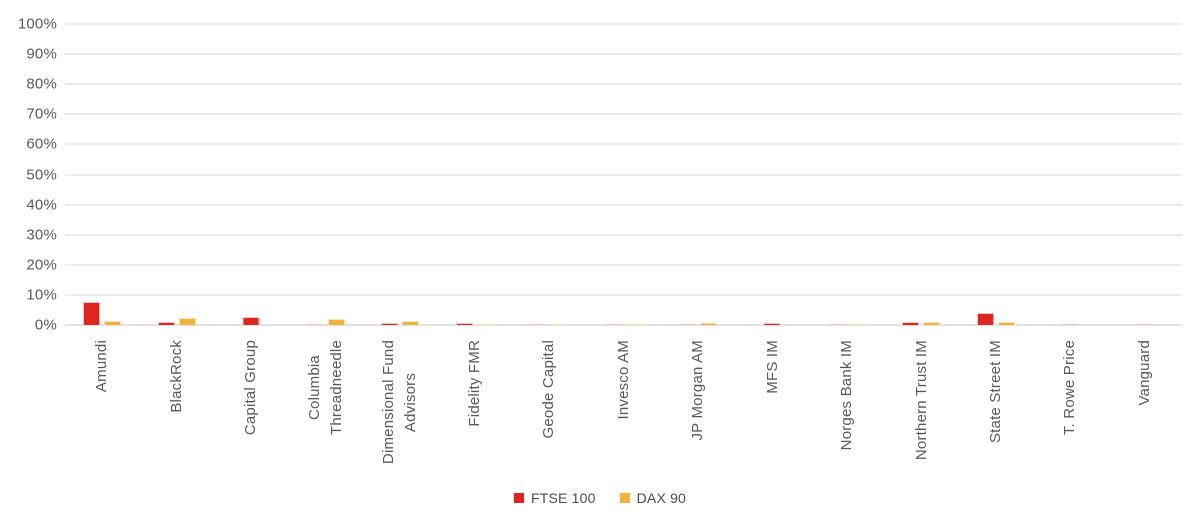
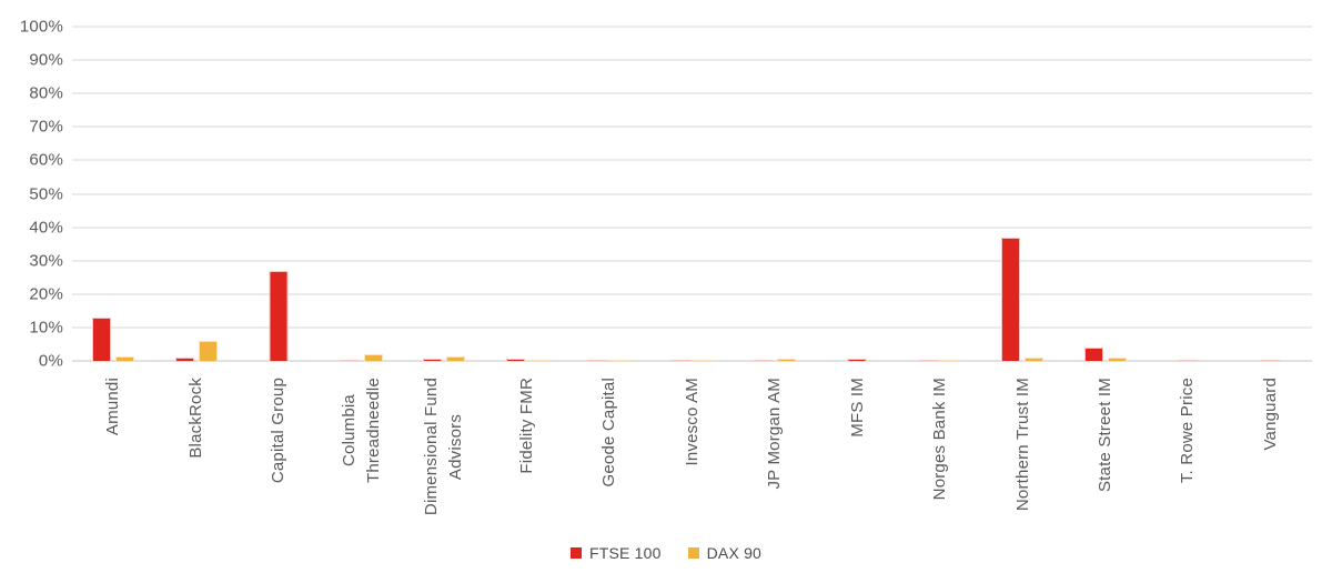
FTSE 100/Amundi: 8% -> 13%
DAX 90/BlackRock: 2% -> 6%
FTSE 100/Capital Group: 2% -> 27%
FTSE 100/Northern Trust IM: 1% -> 37%
